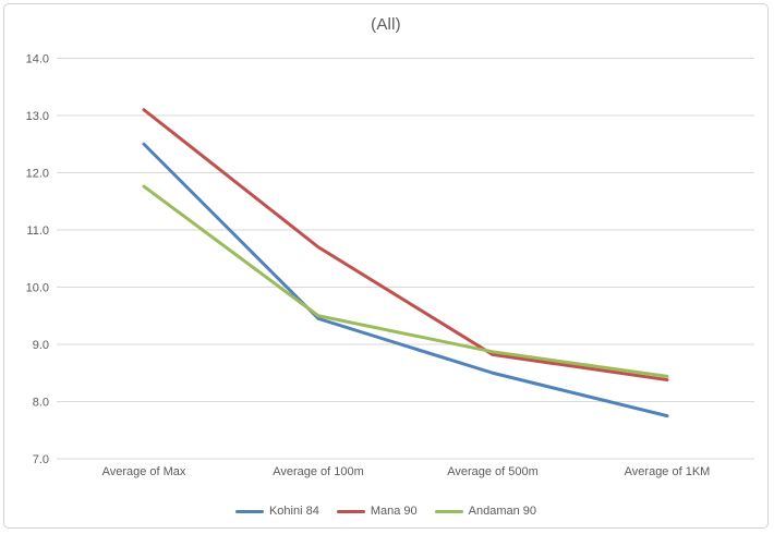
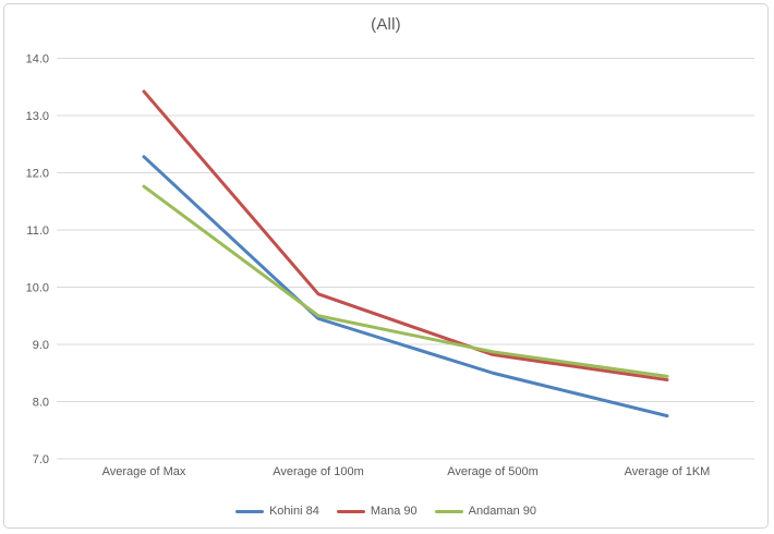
Kohini 84/Average of Max: 12.5 -> 12.3
Mana 90/Average of Max: 13.1 -> 13.4
Mana 90/Average of 100m: 10.7 -> 9.9
